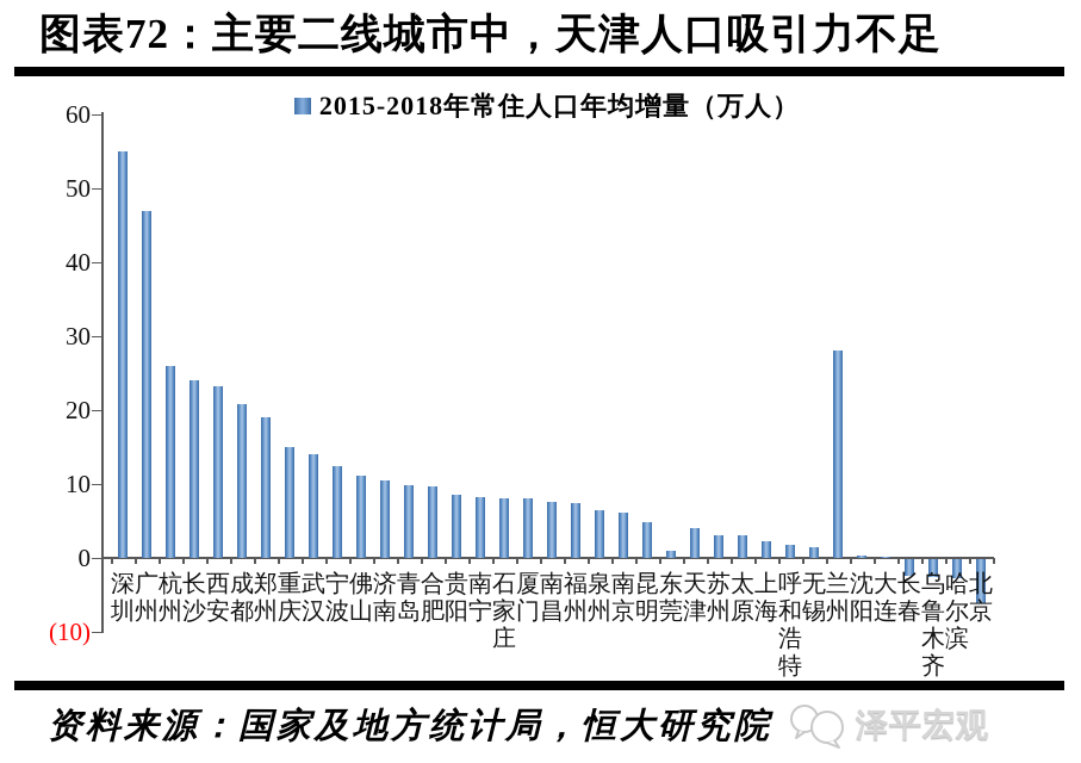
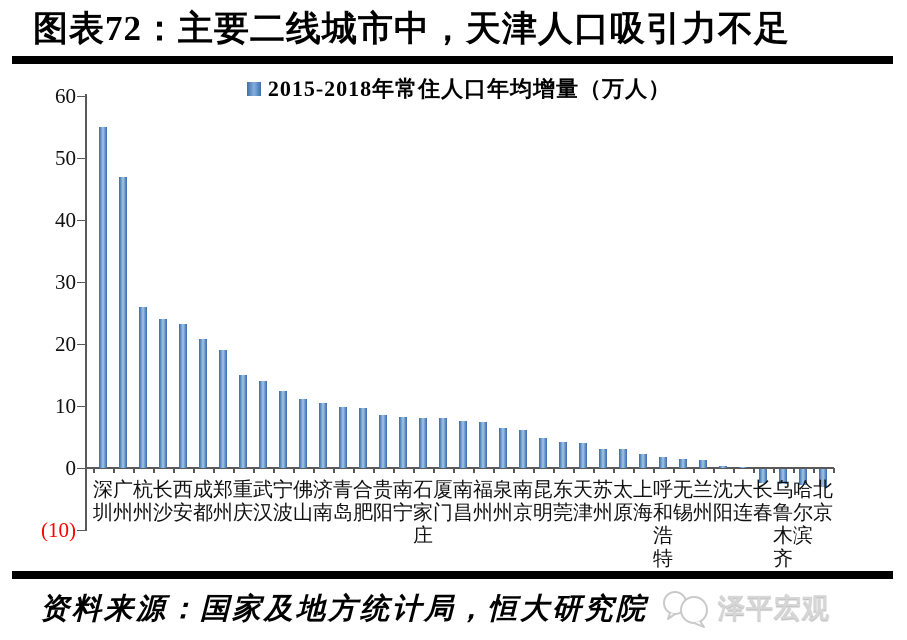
东莞: 1 -> 4
兰州: 28 -> 1
北京: -6 -> -3
